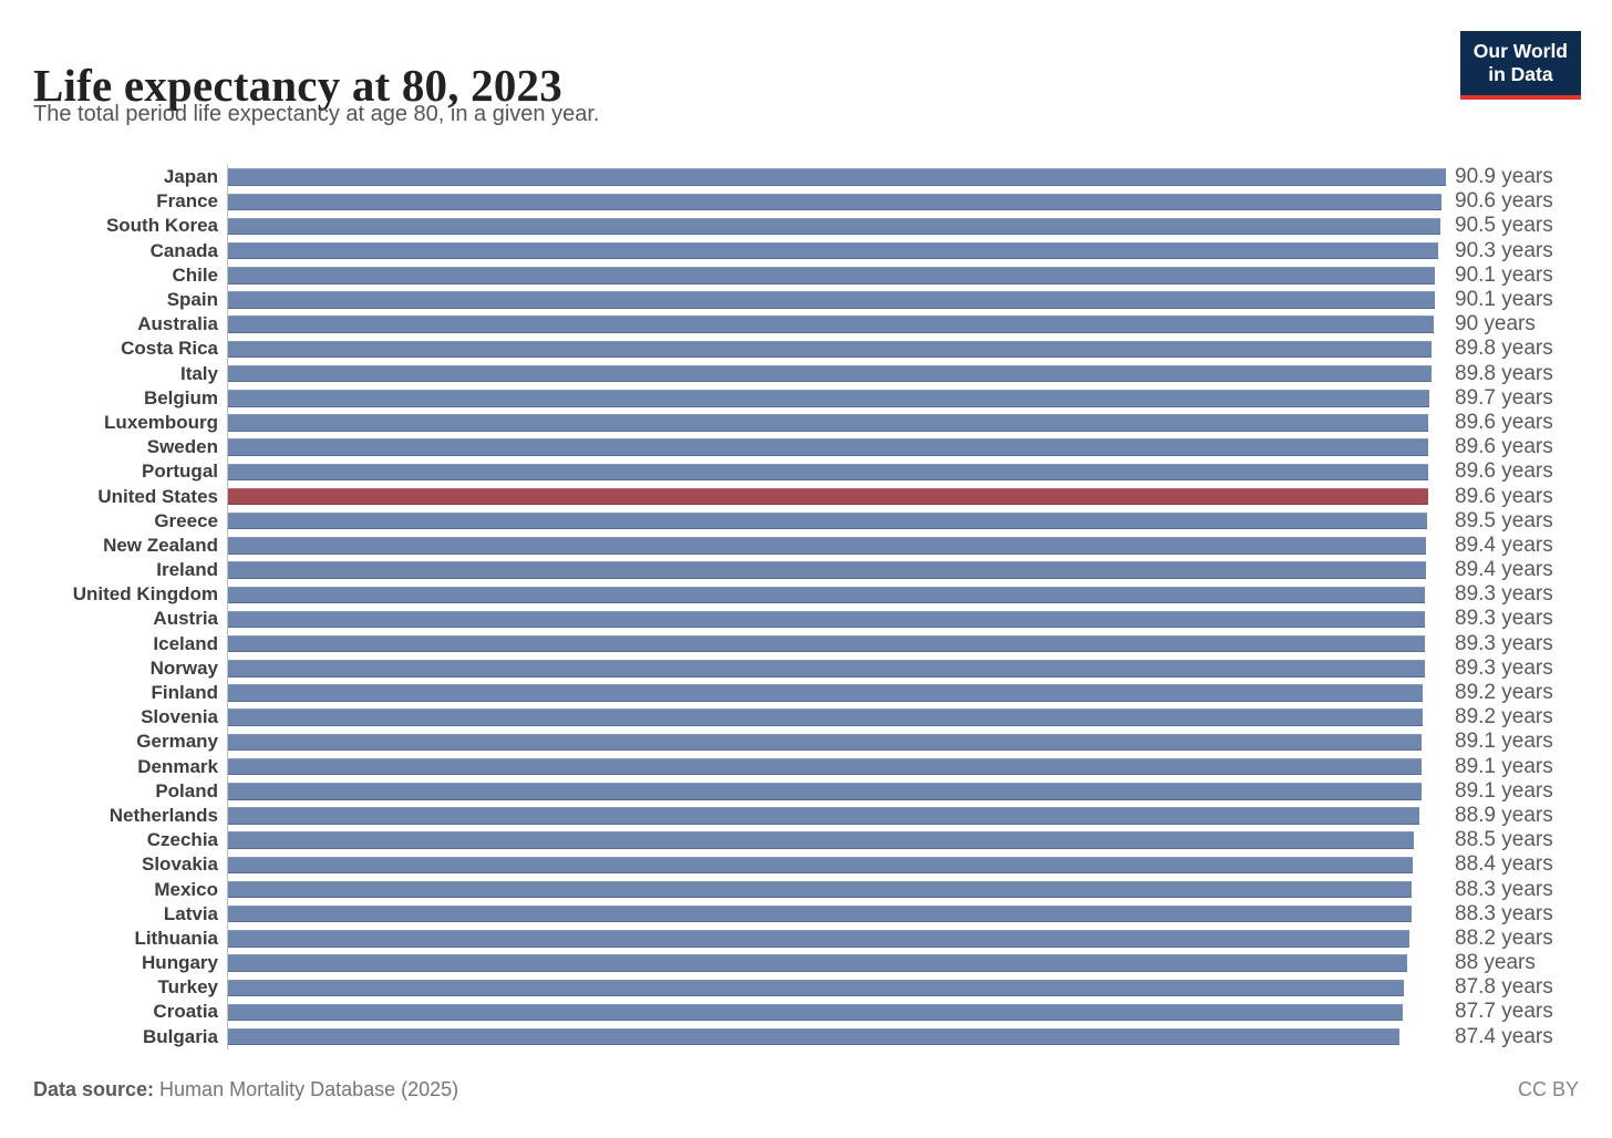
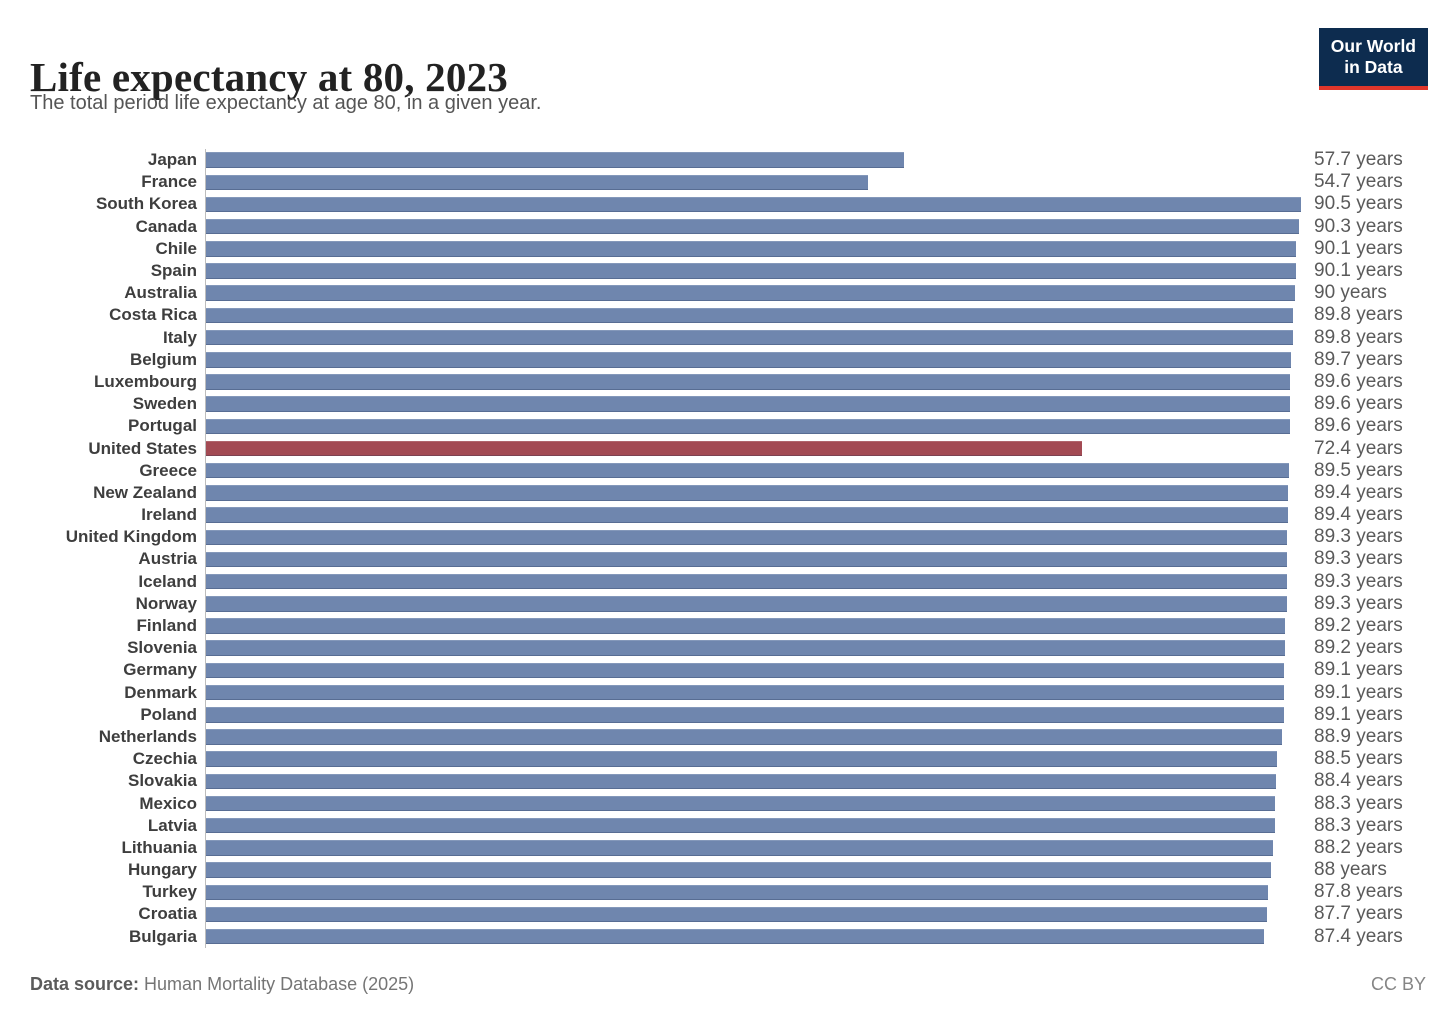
Japan: 90.9 -> 57.7
France: 90.6 -> 54.7
United States: 89.6 -> 72.4
